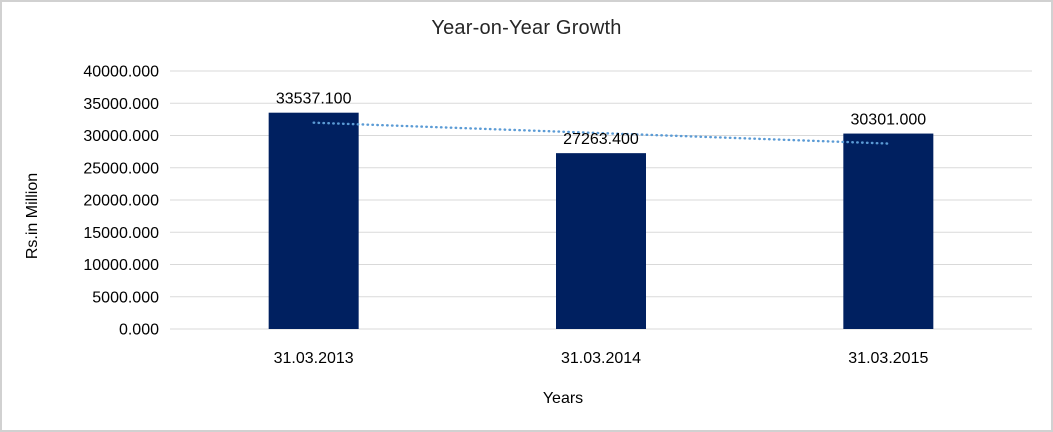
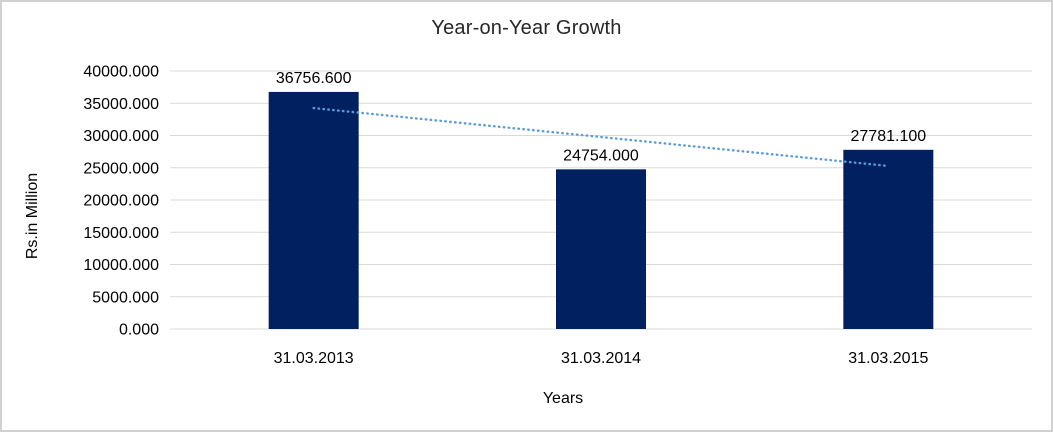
31.03.2013: 33537.100 -> 36756.600
31.03.2014: 27263.400 -> 24754.000
31.03.2015: 30301.000 -> 27781.100
